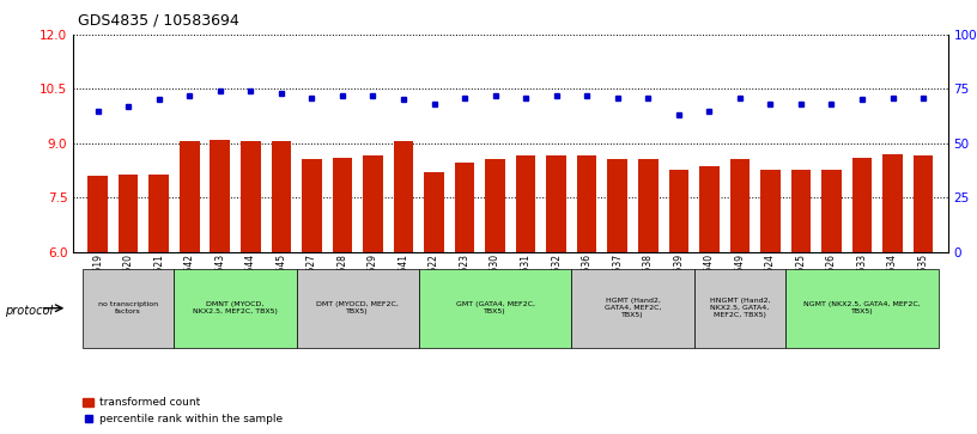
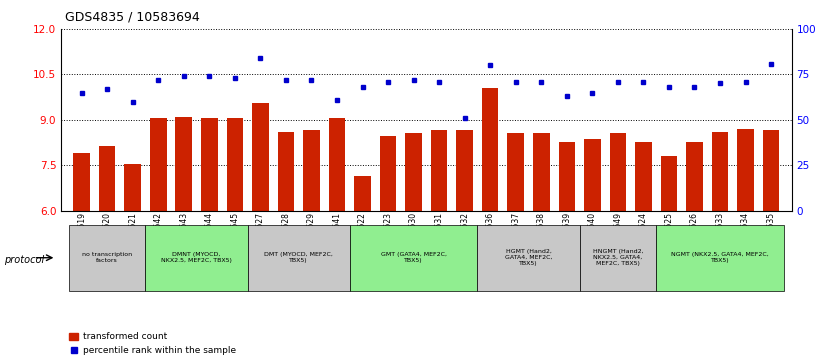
transformed count/GSM1100519: 8.10 -> 7.90
transformed count/GSM1100521: 8.15 -> 7.55
percentile rank within the sample/GSM1100521: 70 -> 60
transformed count/GSM1100527: 8.55 -> 9.55
percentile rank within the sample/GSM1100527: 71 -> 84
percentile rank within the sample/GSM1100541: 70 -> 61
transformed count/GSM1100522: 8.20 -> 7.15
percentile rank within the sample/GSM1100532: 72 -> 51
transformed count/GSM1100536: 8.65 -> 10.05
percentile rank within the sample/GSM1100536: 72 -> 80
percentile rank within the sample/GSM1100524: 68 -> 71
transformed count/GSM1100525: 8.25 -> 7.80
percentile rank within the sample/GSM1100535: 71 -> 81
